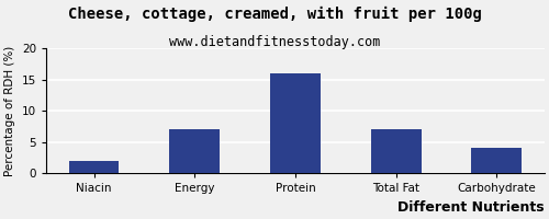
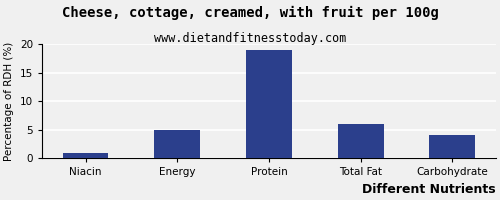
Niacin: 2 -> 1
Energy: 7 -> 5
Protein: 16 -> 19
Total Fat: 7 -> 6
